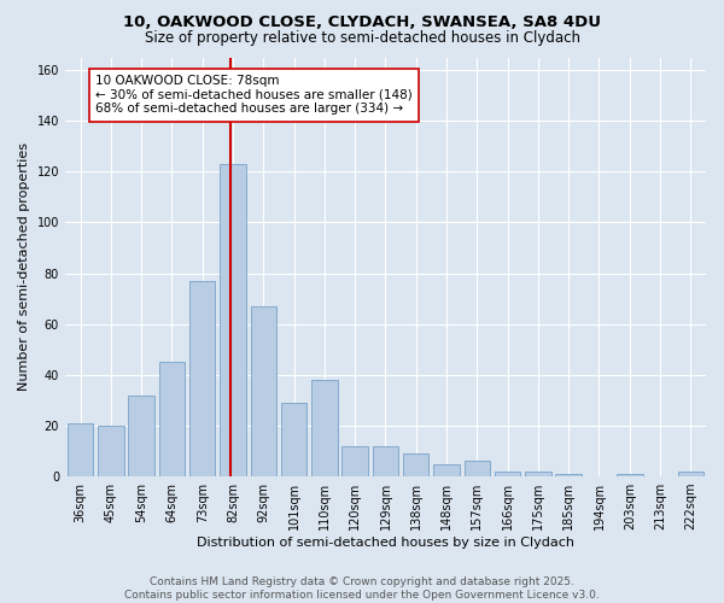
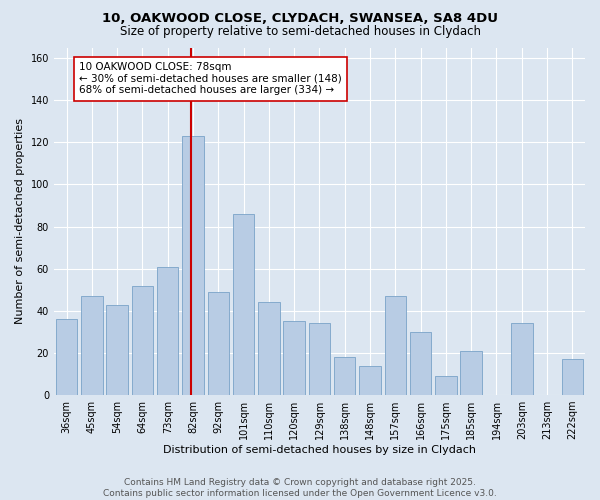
36sqm: 21 -> 36
45sqm: 20 -> 47
54sqm: 32 -> 43
64sqm: 45 -> 52
73sqm: 77 -> 61
92sqm: 67 -> 49
101sqm: 29 -> 86
110sqm: 38 -> 44
120sqm: 12 -> 35
129sqm: 12 -> 34
138sqm: 9 -> 18
148sqm: 5 -> 14
157sqm: 6 -> 47
166sqm: 2 -> 30
175sqm: 2 -> 9
185sqm: 1 -> 21
203sqm: 1 -> 34
222sqm: 2 -> 17
